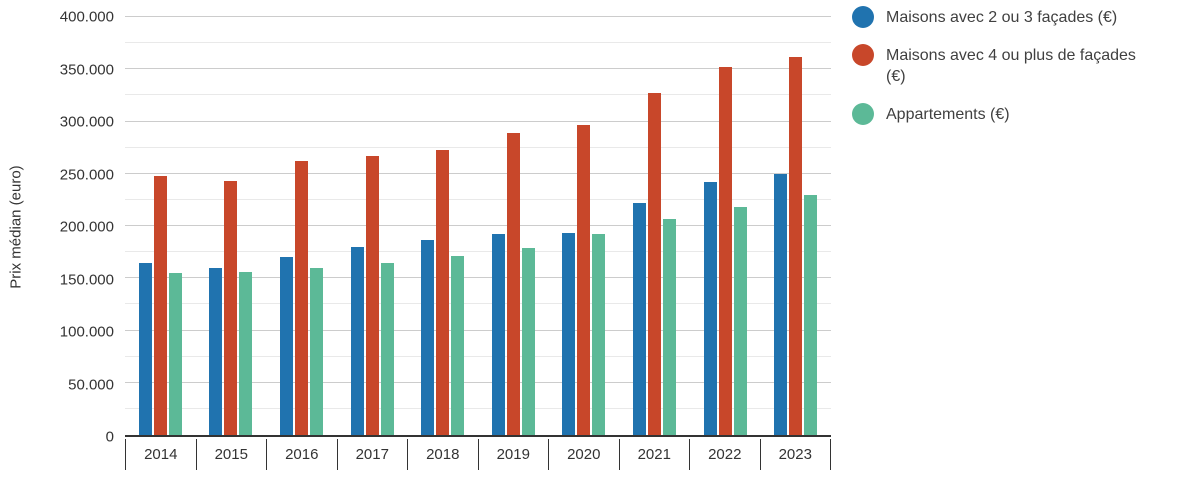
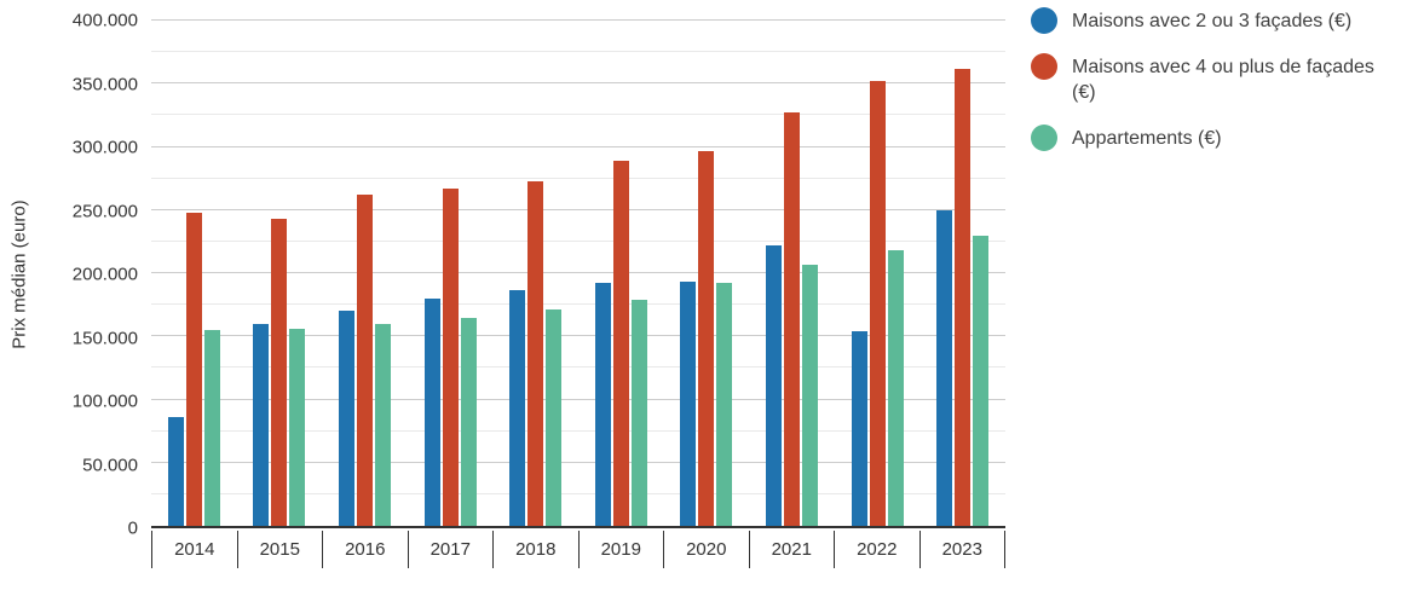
Maisons avec 2 ou 3 façades (€)/2014: 165000 -> 86000
Maisons avec 2 ou 3 façades (€)/2022: 242000 -> 154000
